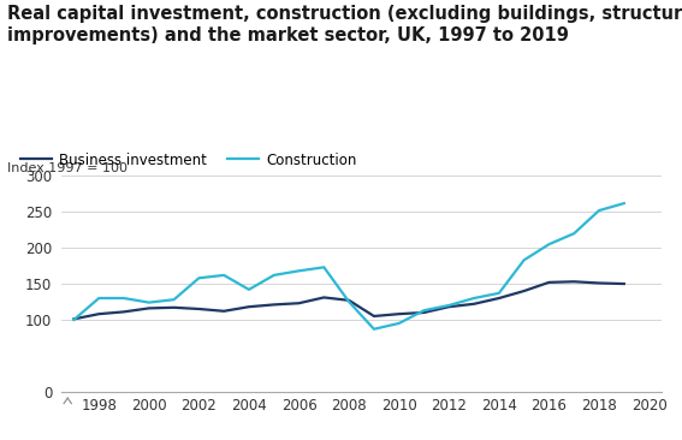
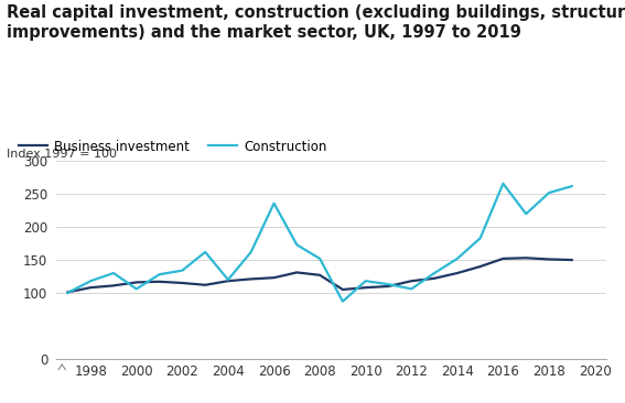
Construction/1998: 130 -> 118
Construction/2000: 124 -> 106
Construction/2002: 158 -> 134
Construction/2004: 142 -> 120
Construction/2006: 168 -> 236
Construction/2008: 125 -> 152
Construction/2010: 95 -> 118
Construction/2012: 120 -> 106
Construction/2014: 137 -> 152
Construction/2016: 205 -> 266
